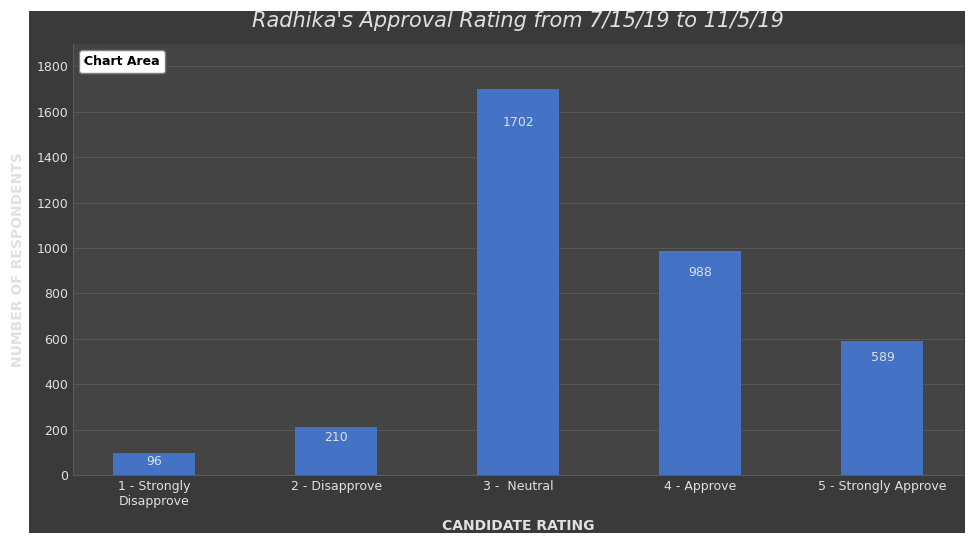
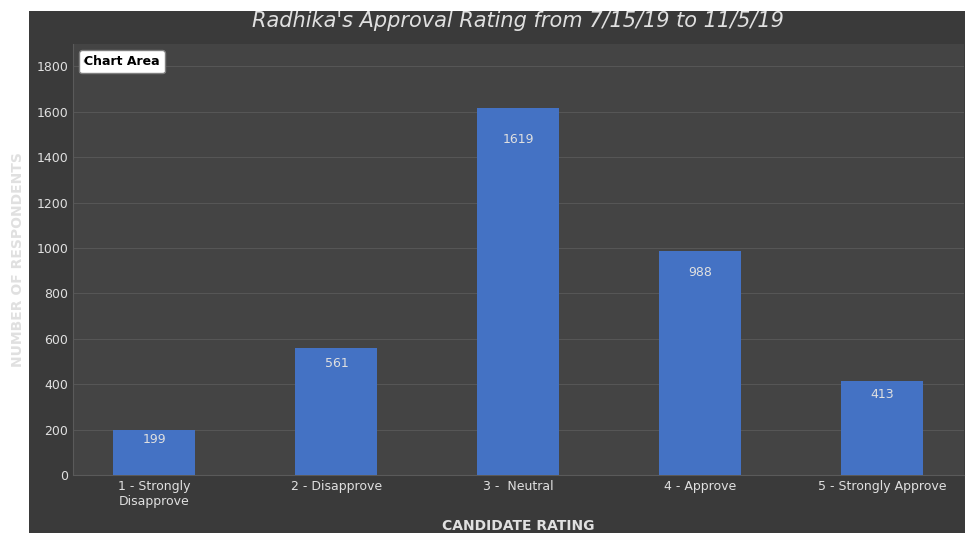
1 - Strongly Disapprove: 96 -> 199
2 - Disapprove: 210 -> 561
3 - Neutral: 1702 -> 1619
5 - Strongly Approve: 589 -> 413
